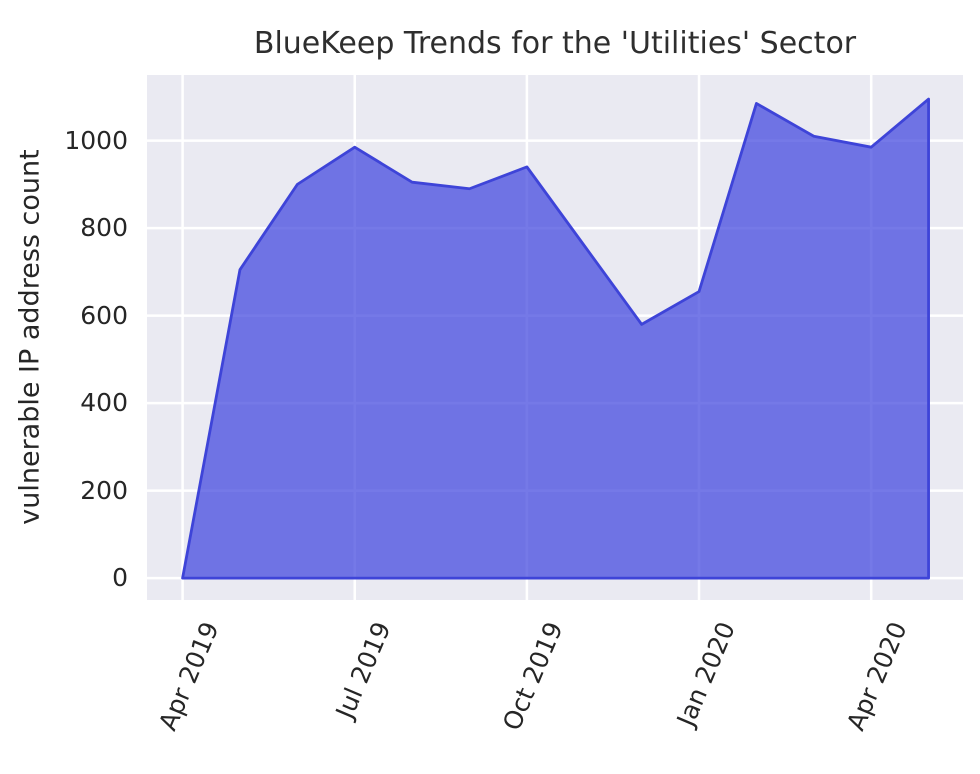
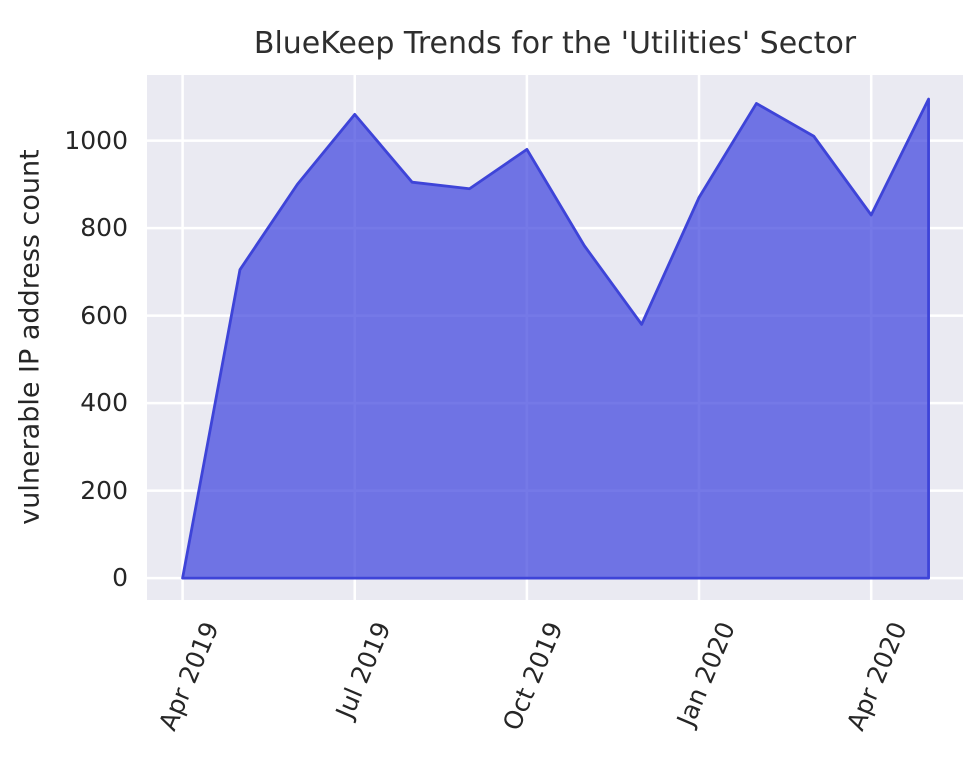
Jul 2019: 980 -> 1060
Oct 2019: 940 -> 980
Jan 2020: 660 -> 870
Apr 2020: 980 -> 830
